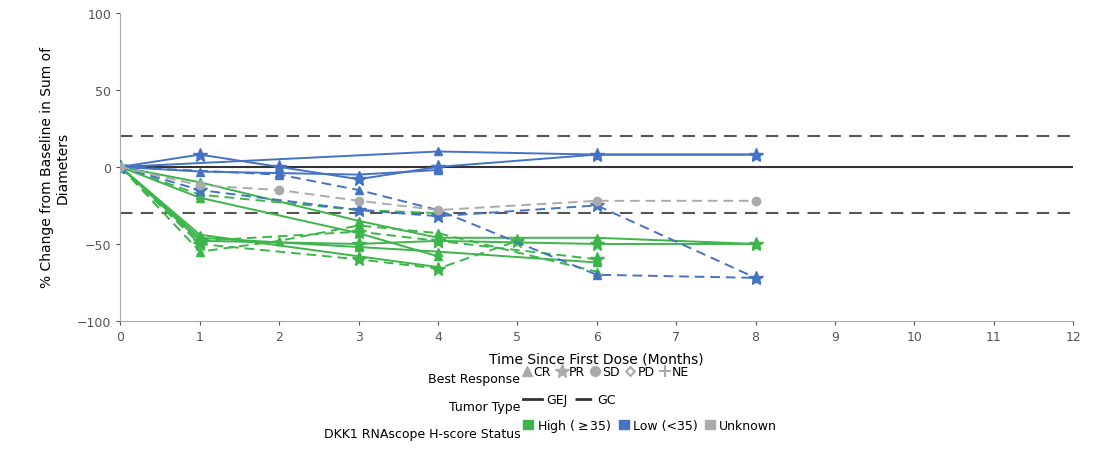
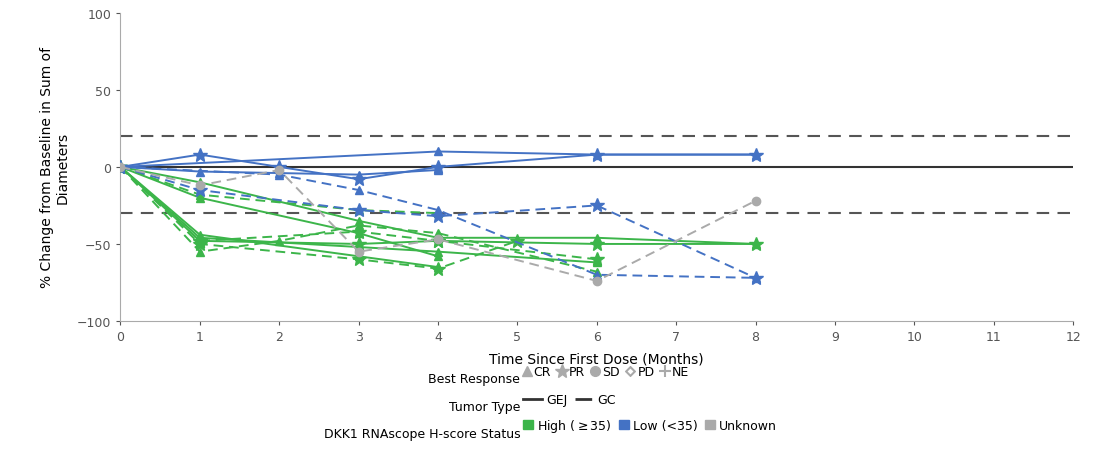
Unknown/2: -15 -> -2
Unknown/3: -22 -> -55
Unknown/4: -28 -> -47
Unknown/6: -22 -> -74
